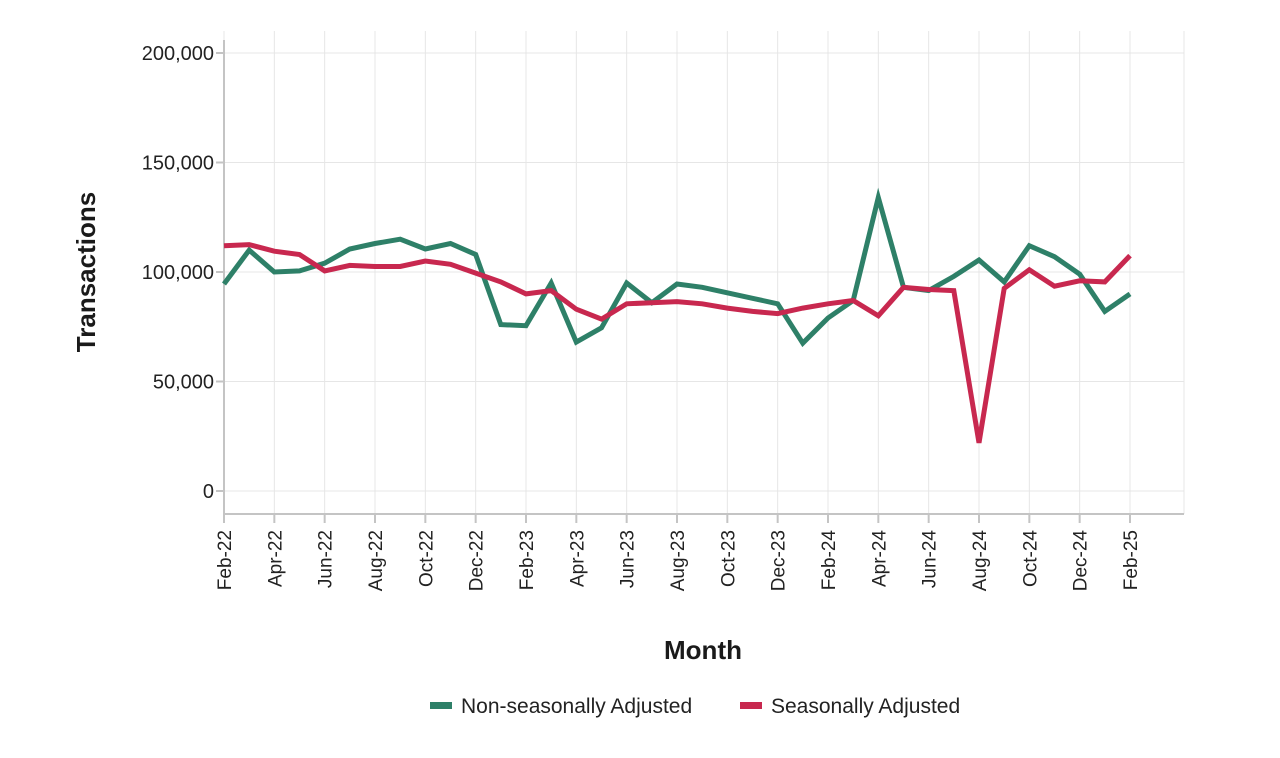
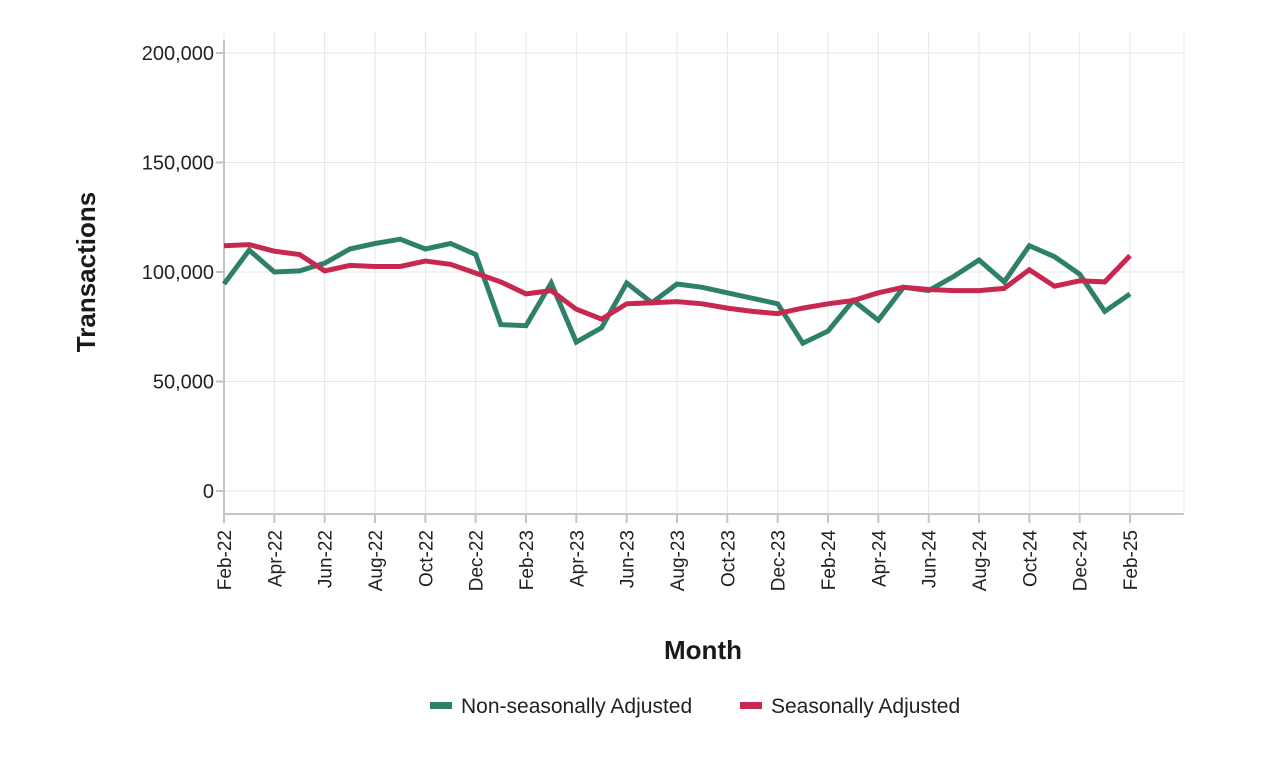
Non-seasonally Adjusted/Feb-24: 79000 -> 73000
Non-seasonally Adjusted/Apr-24: 134000 -> 78000
Seasonally Adjusted/Apr-24: 80000 -> 90000
Seasonally Adjusted/Aug-24: 22000 -> 92000
